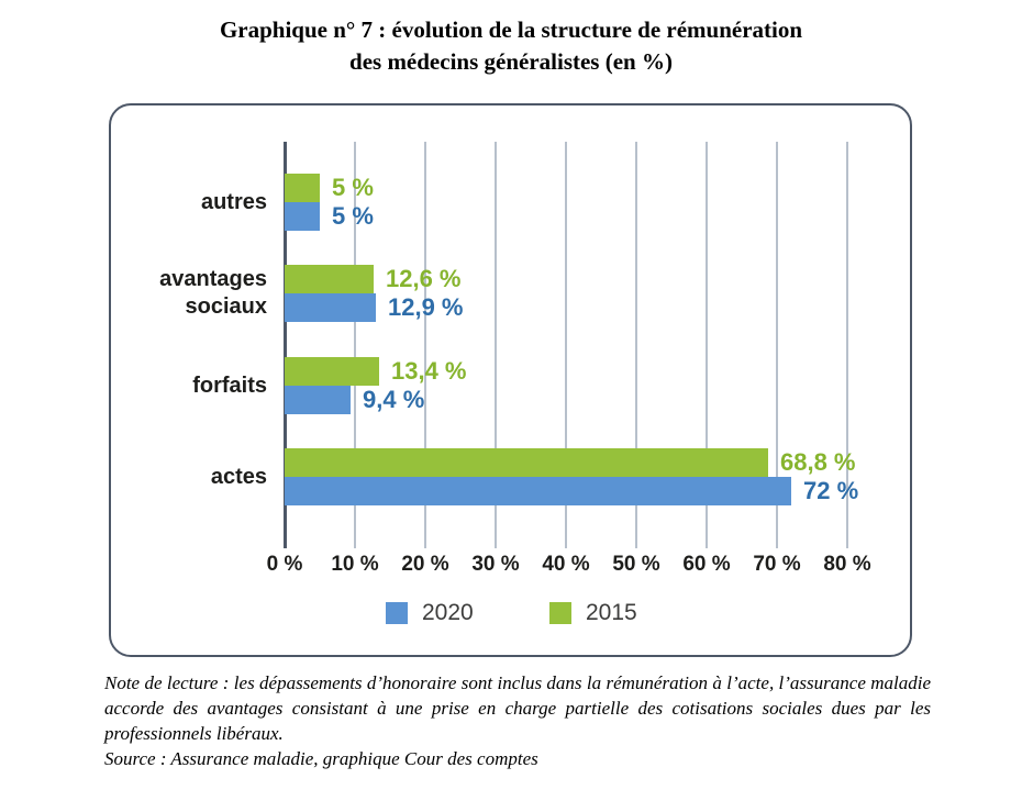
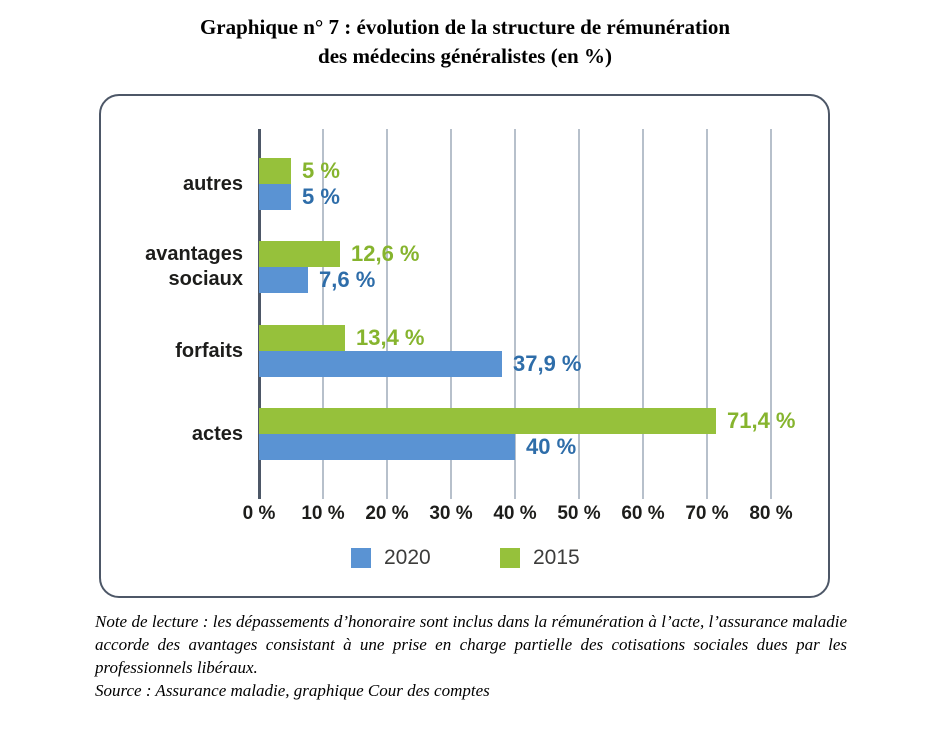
2020/avantages sociaux: 12,9 -> 7,6
2020/forfaits: 9,4 -> 37,9
2015/actes: 68,8 -> 71,4
2020/actes: 72 -> 40
